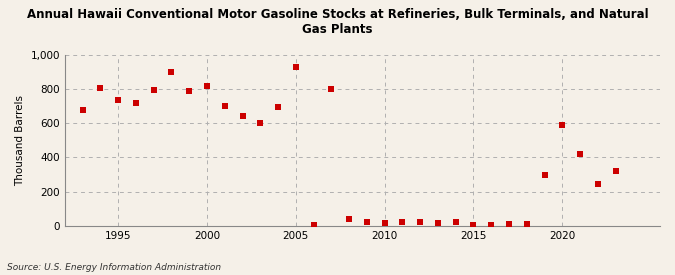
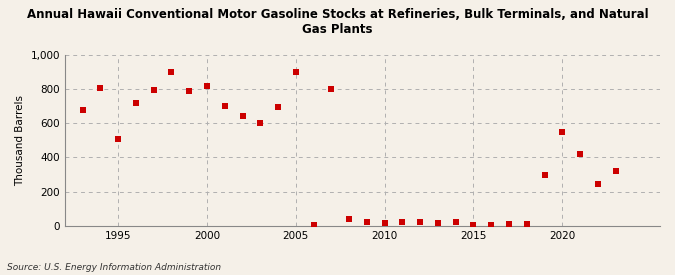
1995: 740 -> 510
2005: 930 -> 900
2020: 590 -> 550
